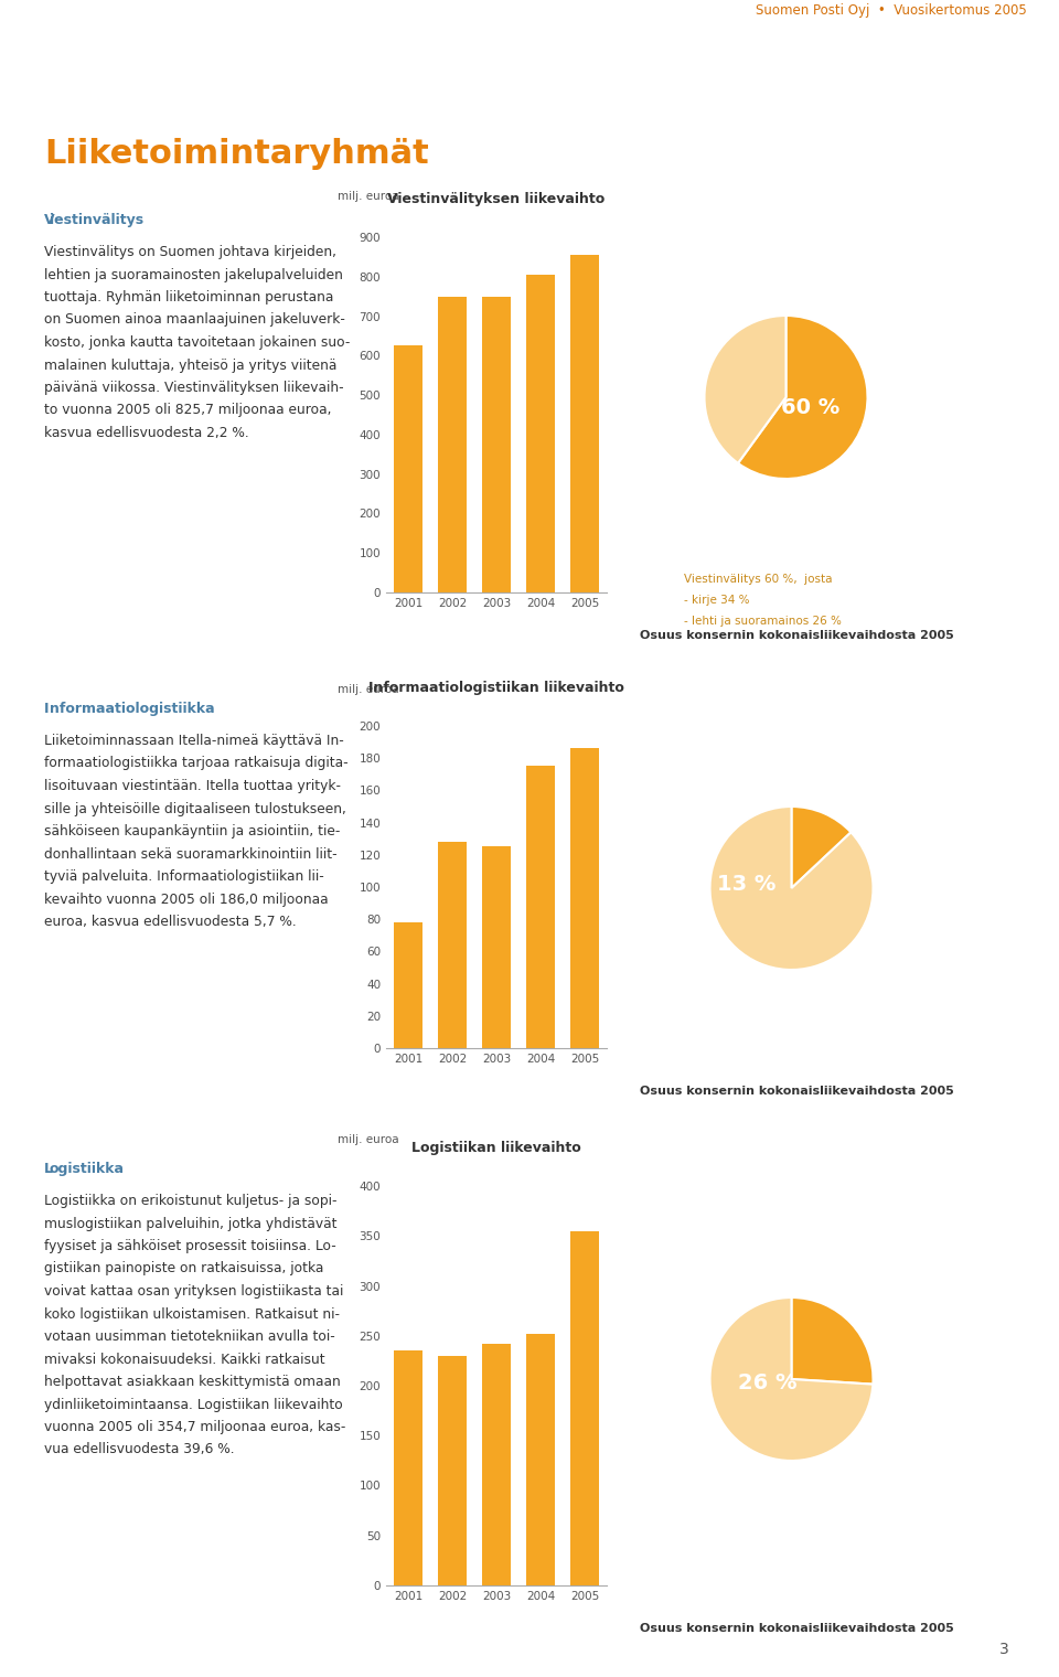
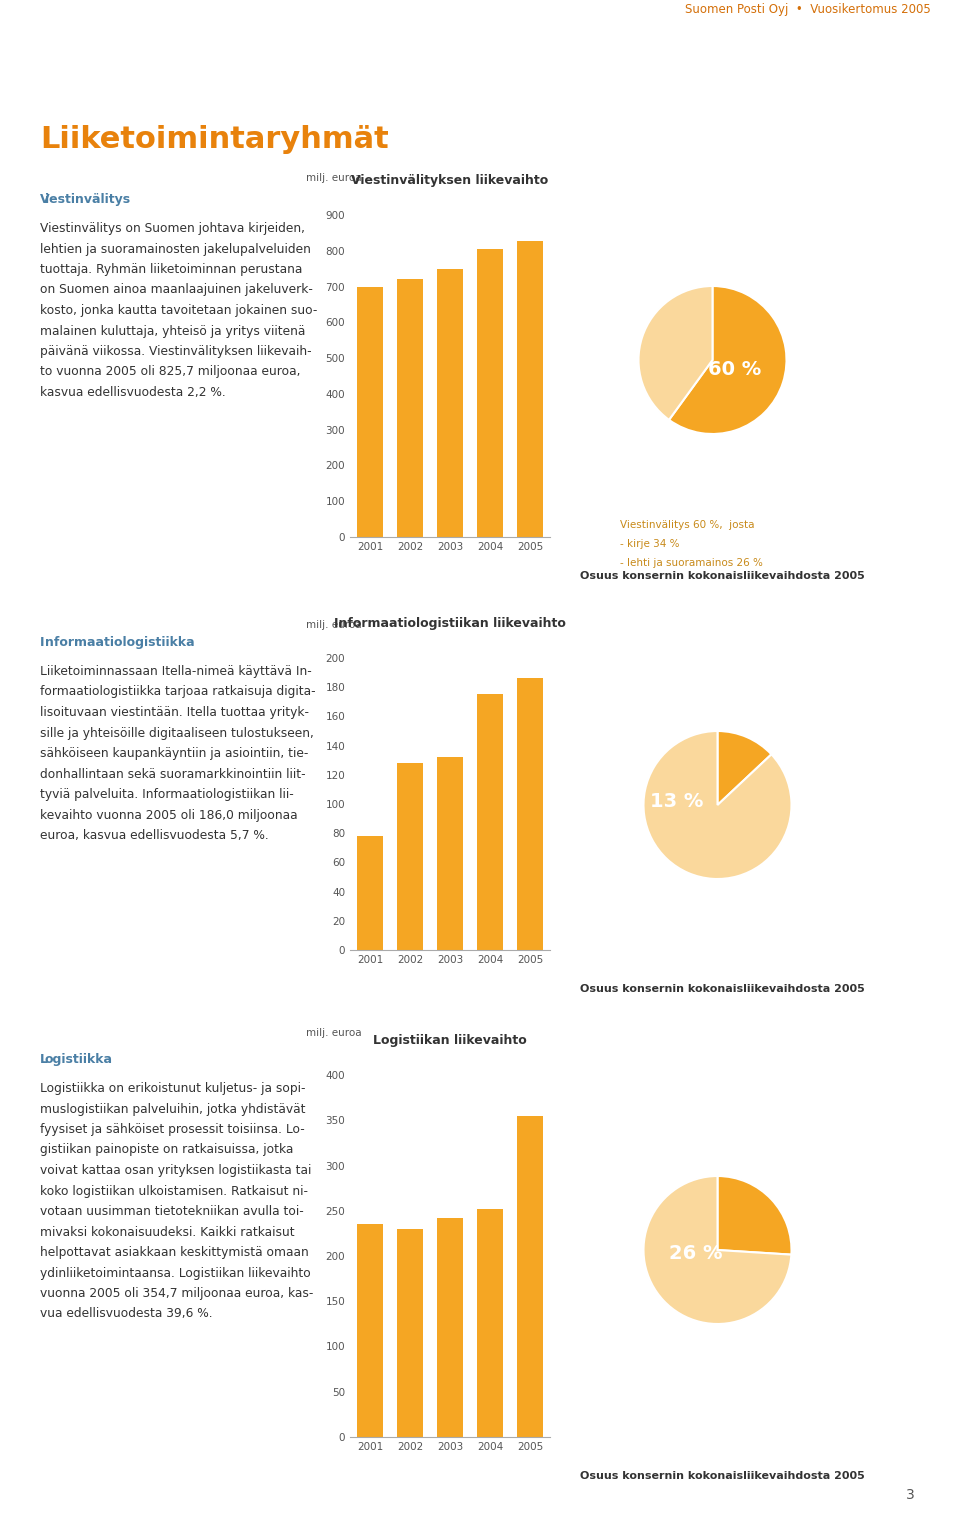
Viestinvälityksen liikevaihto/2001: 625 -> 700
Viestinvälityksen liikevaihto/2002: 750 -> 720
Viestinvälityksen liikevaihto/2005: 855 -> 826
Informaatiologistiikan liikevaihto/2003: 125 -> 132
